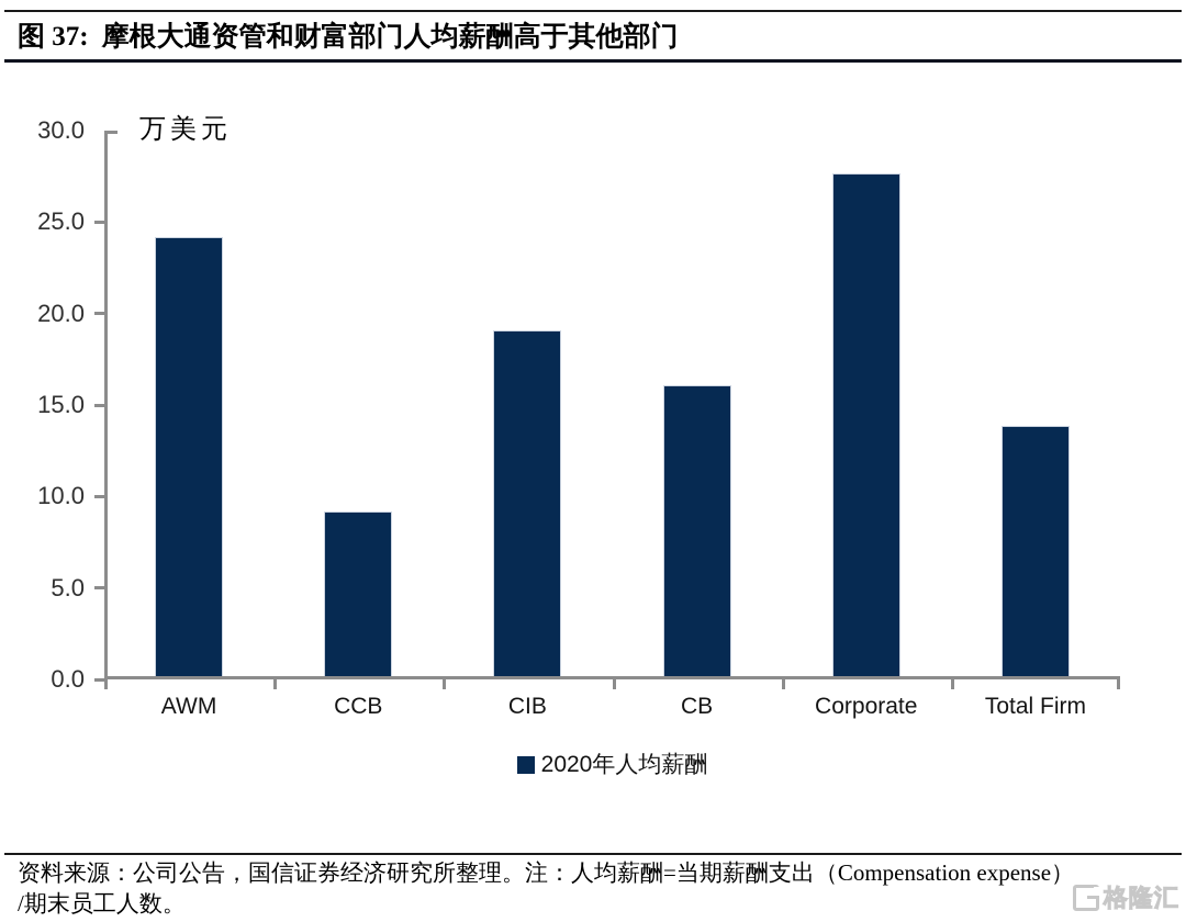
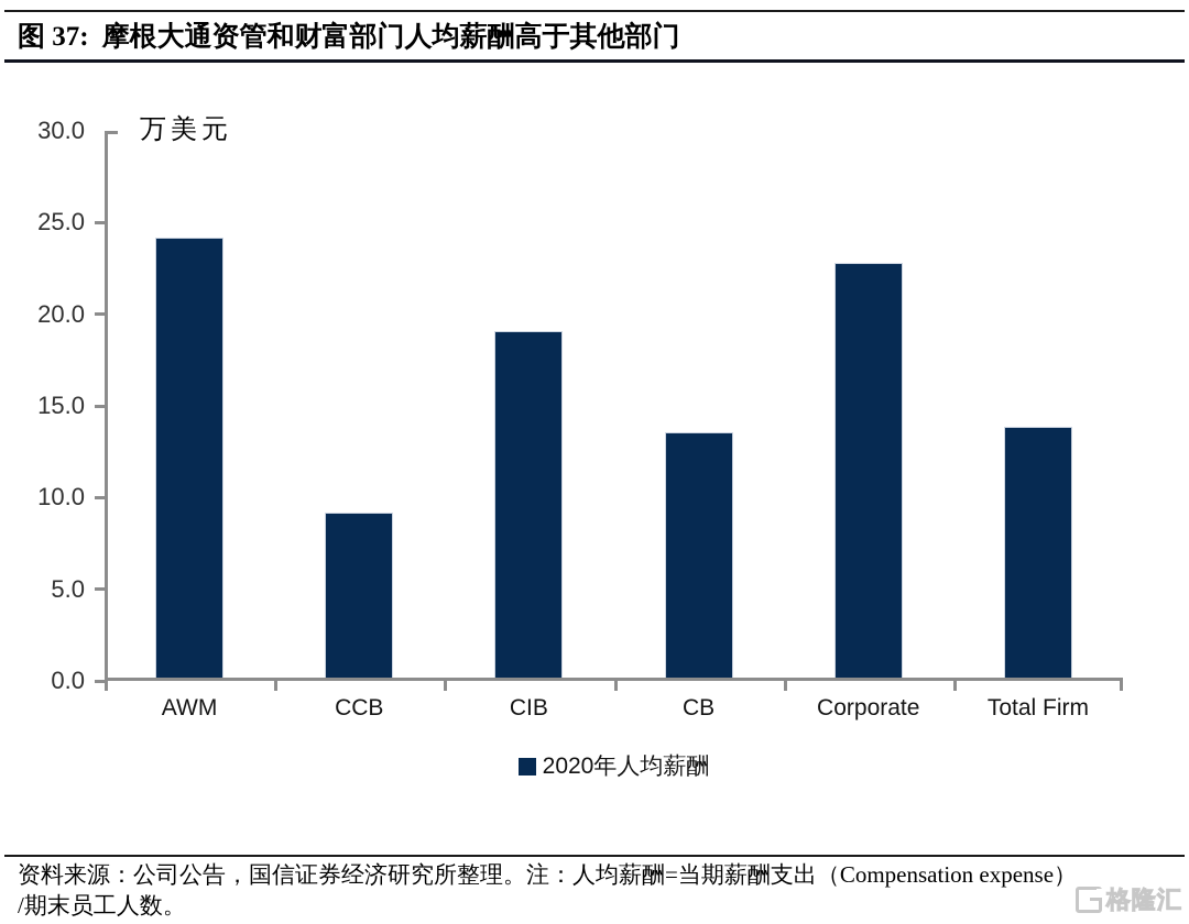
CB: 15.9 -> 13.4
Corporate: 27.5 -> 22.6
